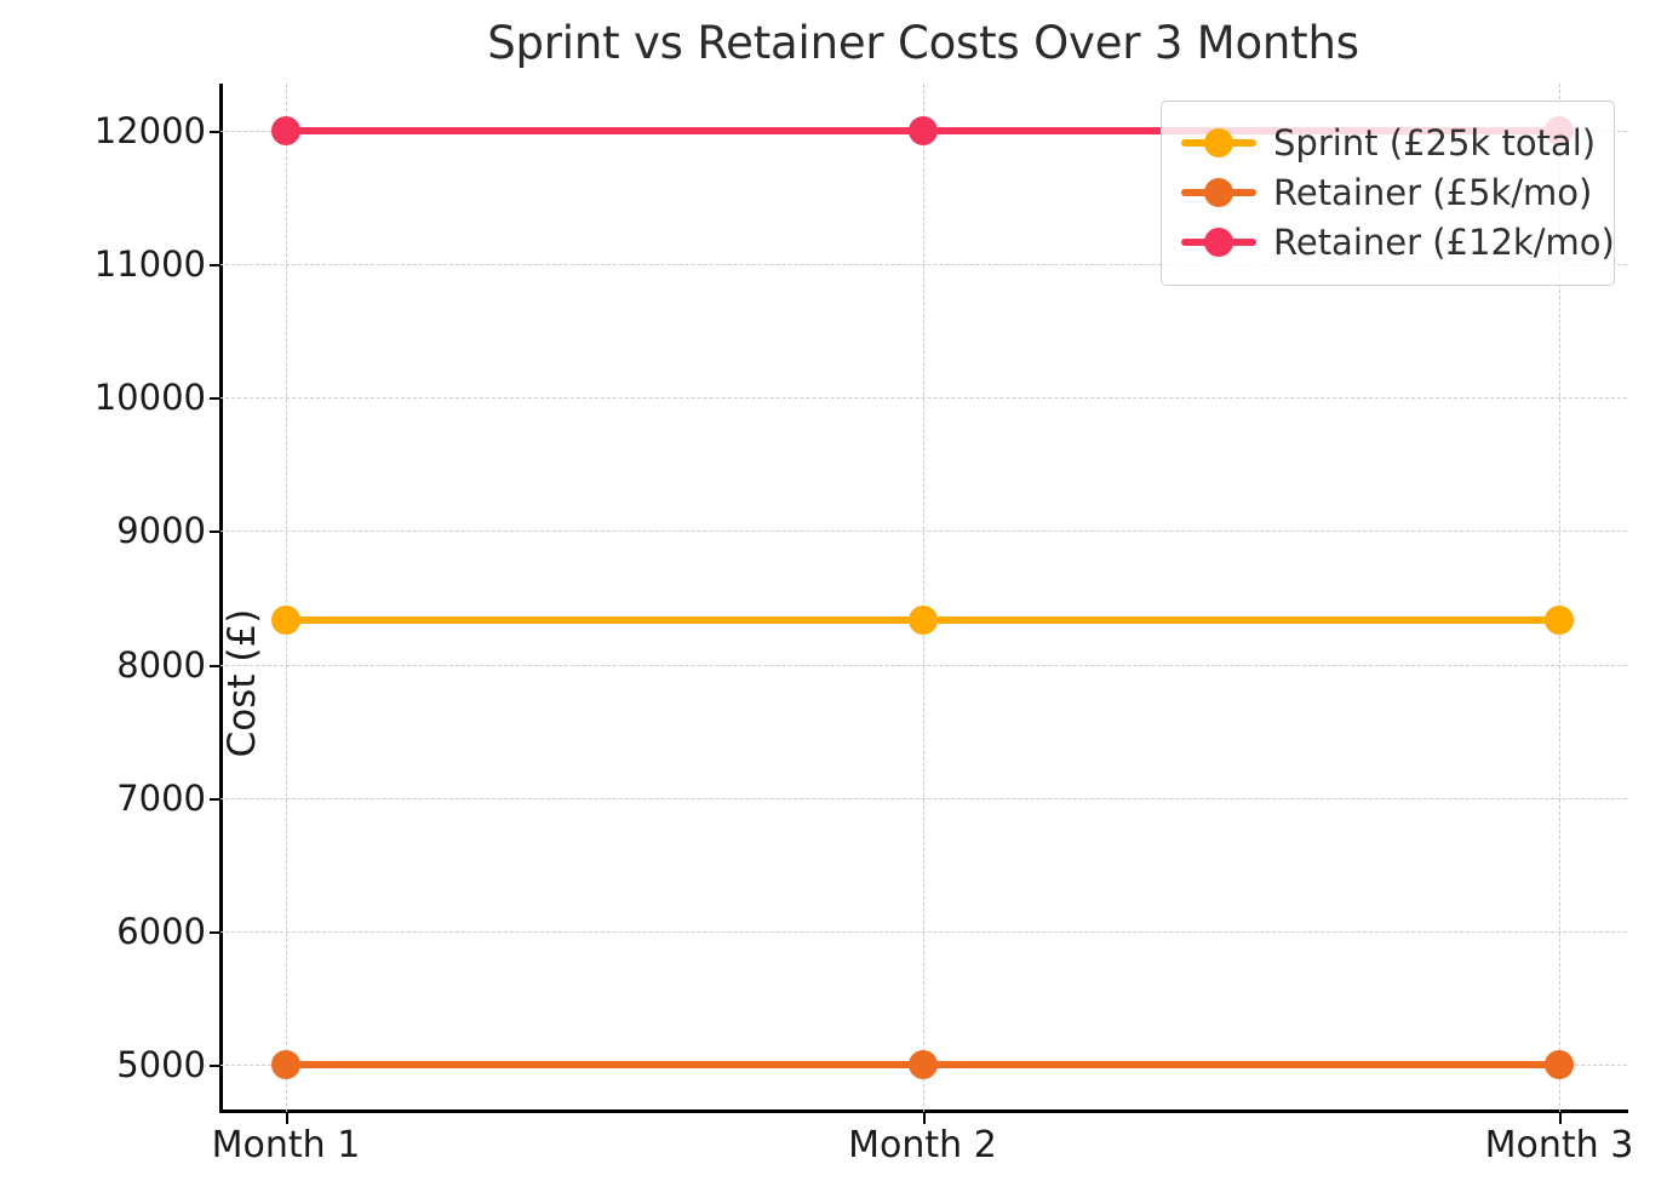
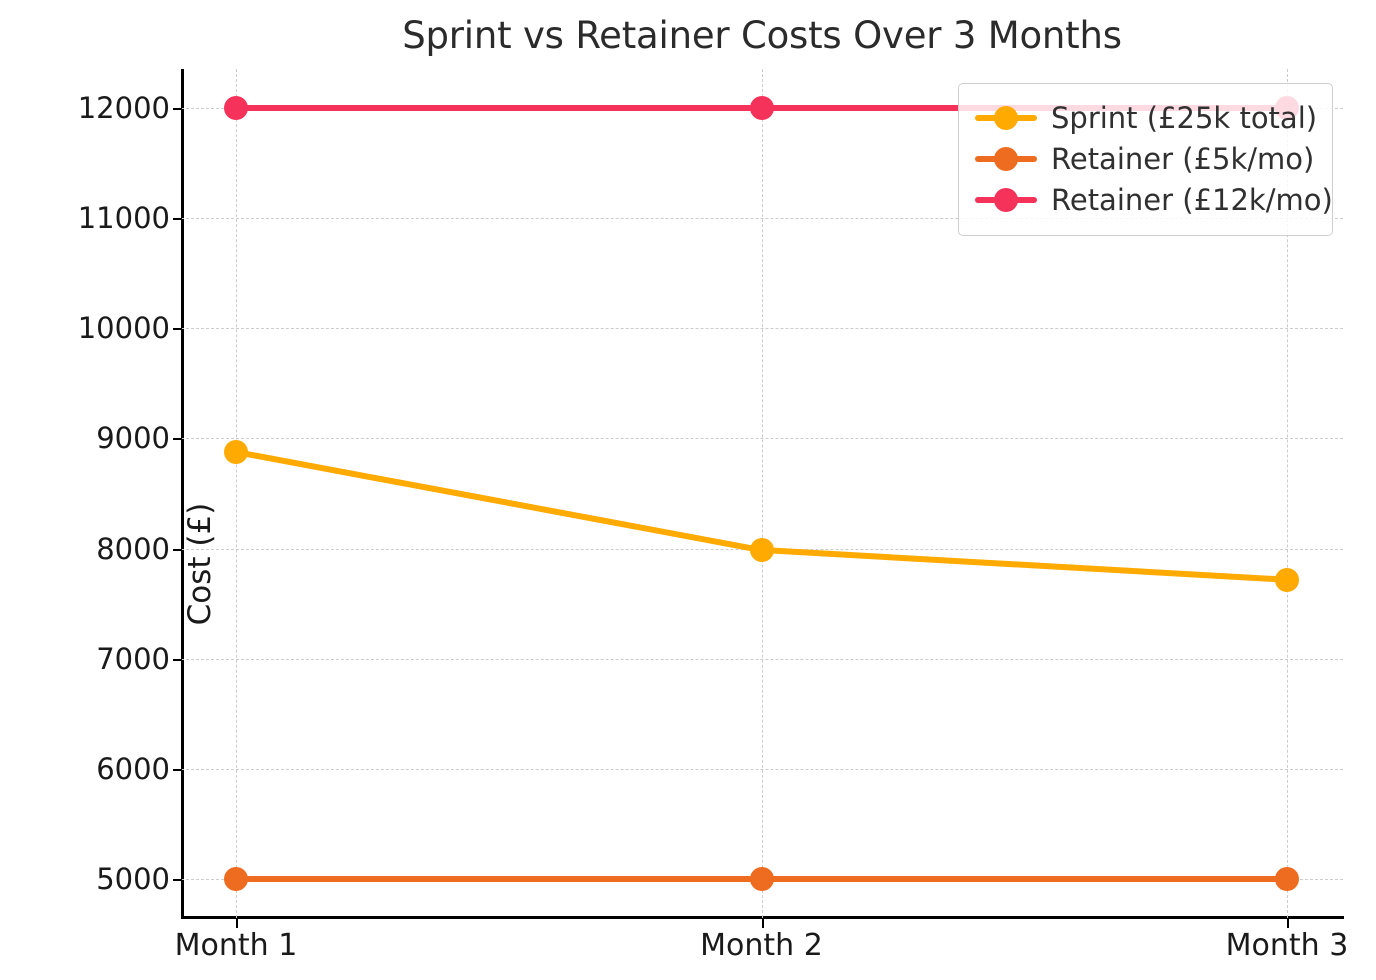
Sprint (£25k total)/Month 1: 8330 -> 8880
Sprint (£25k total)/Month 2: 8330 -> 7990
Sprint (£25k total)/Month 3: 8330 -> 7720
